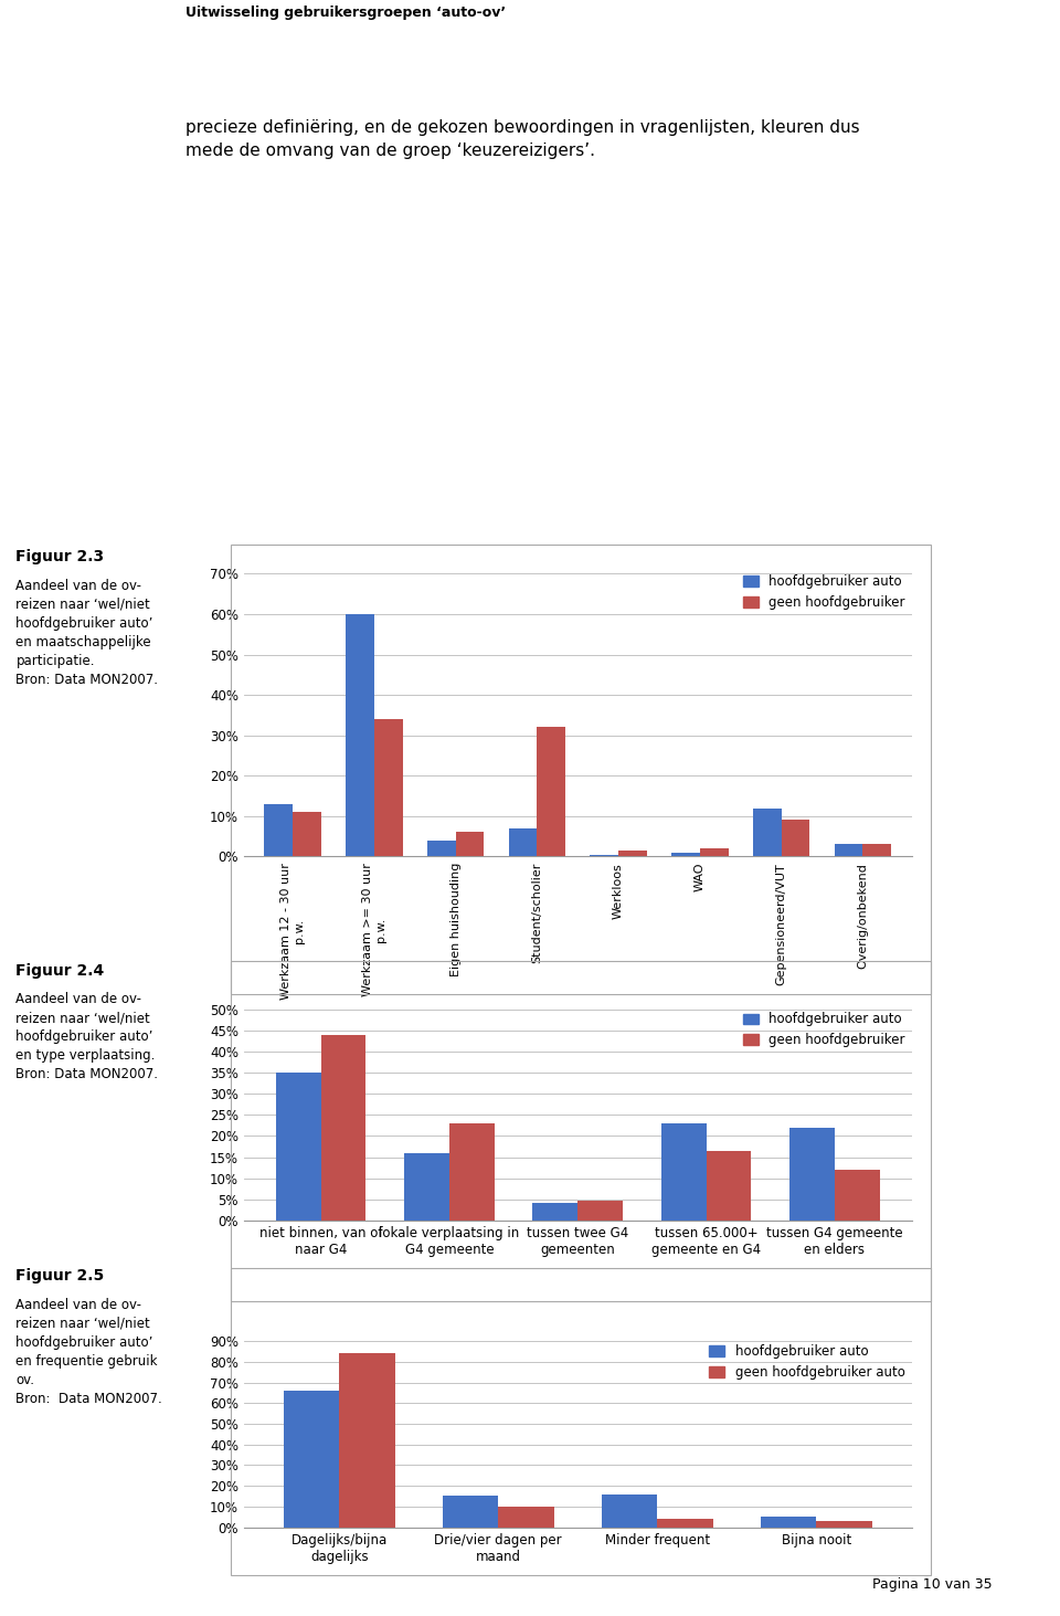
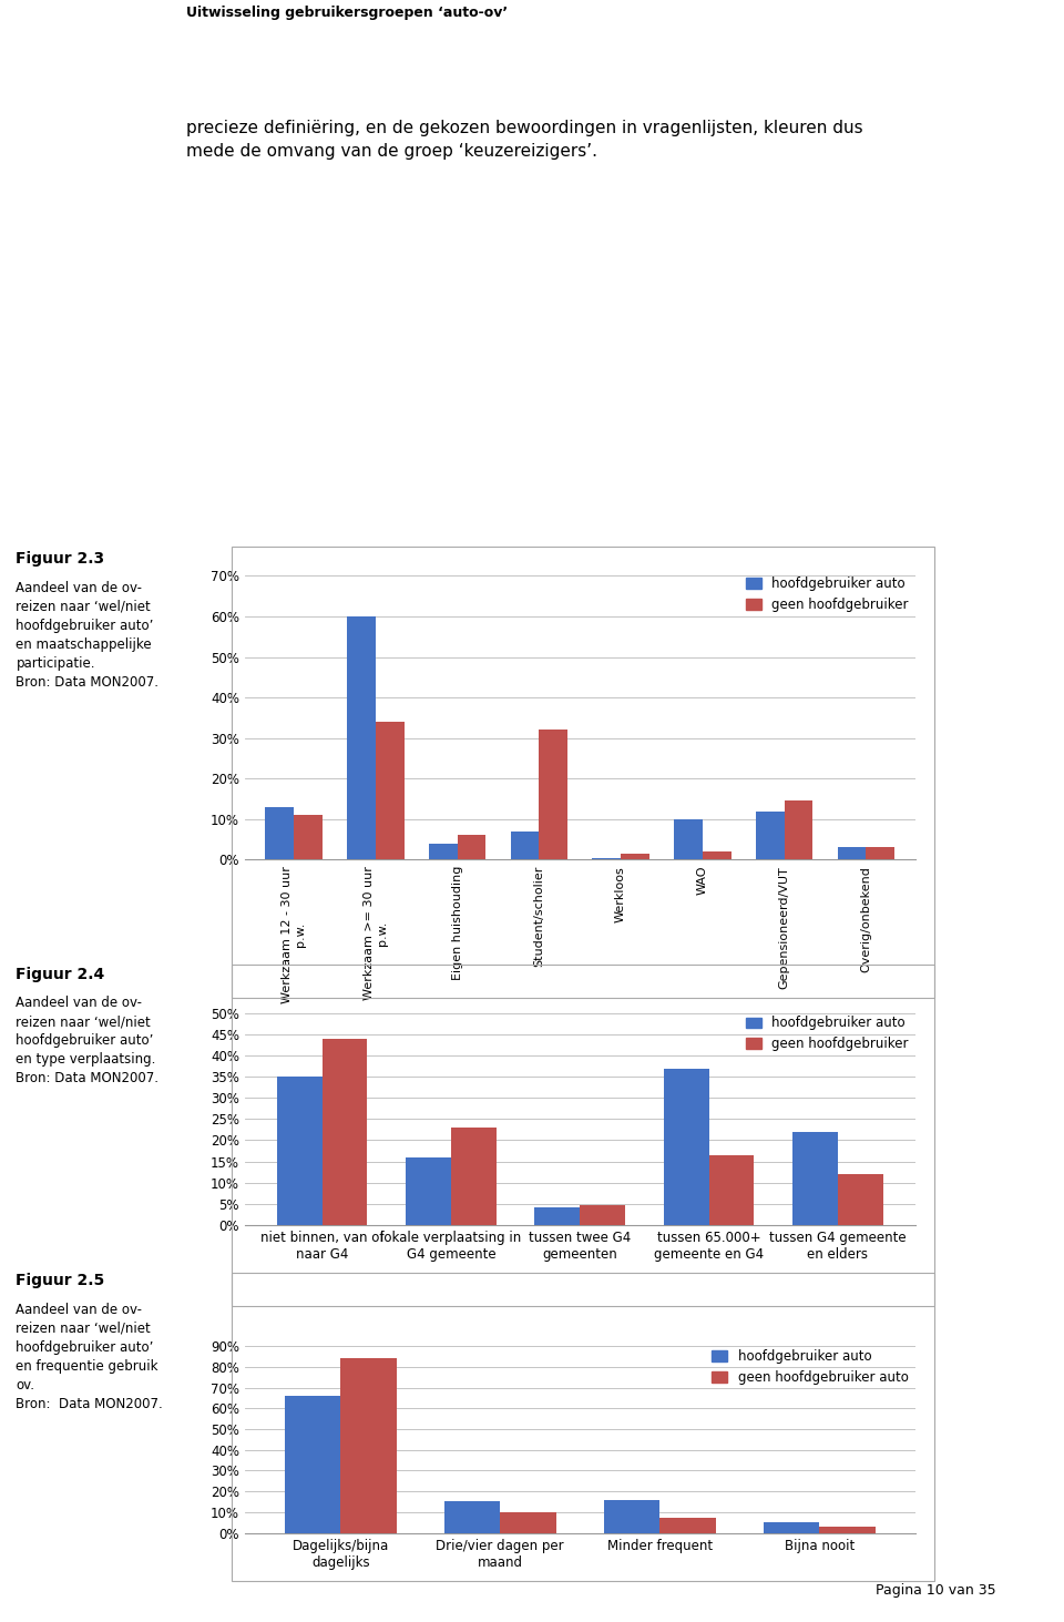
hoofdgebruiker auto/WAO: 1.0% -> 10.0%
geen hoofdgebruiker/Gepensioneerd/VUT: 9.0% -> 14.5%
hoofdgebruiker auto/tussen 65.000+ gemeente en G4: 23% -> 37%
geen hoofdgebruiker auto/Minder frequent: 4% -> 7%
